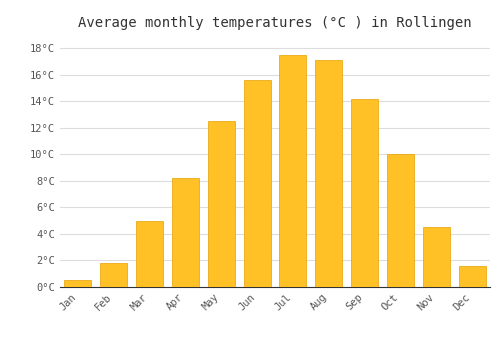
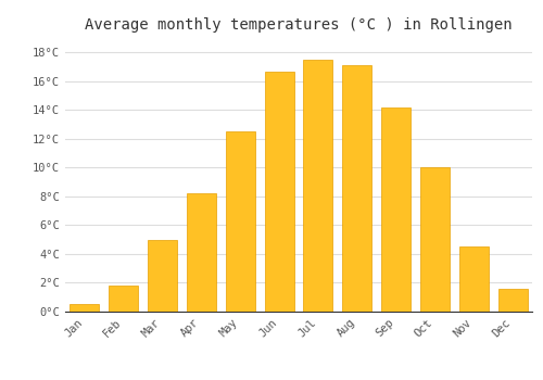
Jun: 15.6°C -> 16.7°C
